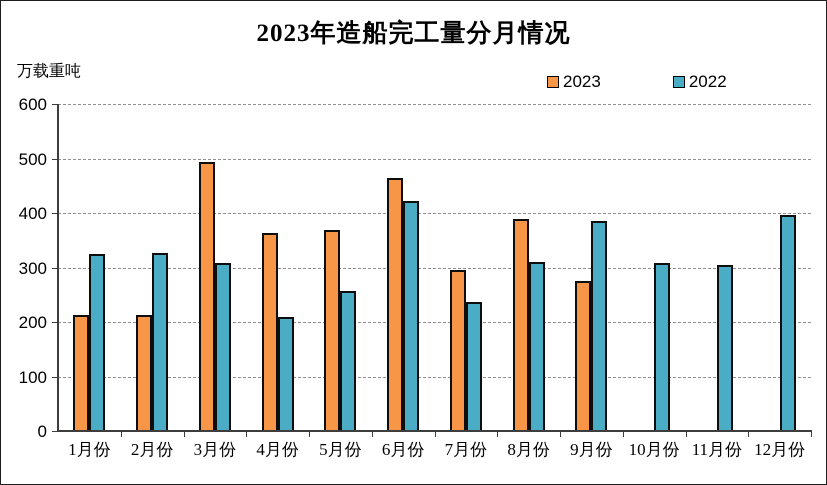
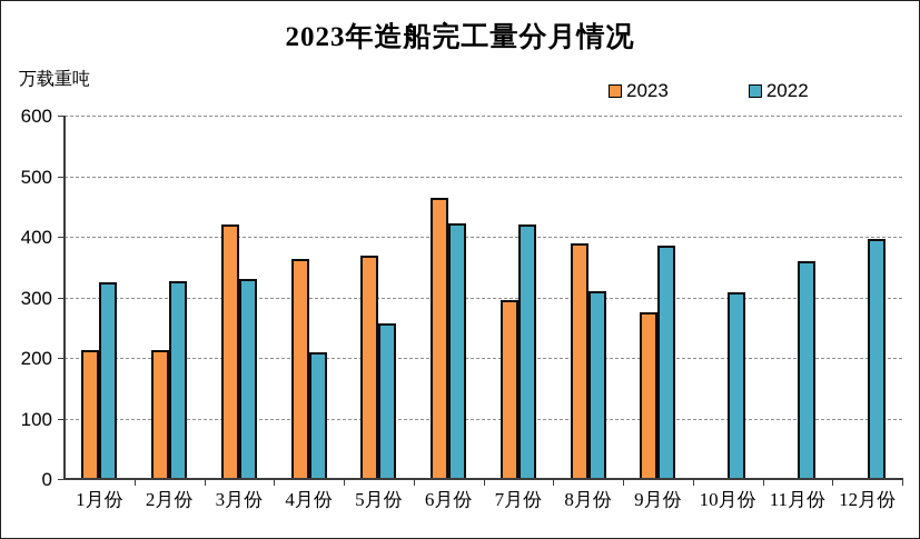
2023/3月份: 490 -> 420
2022/3月份: 310 -> 330
2022/7月份: 240 -> 420
2022/11月份: 300 -> 360
